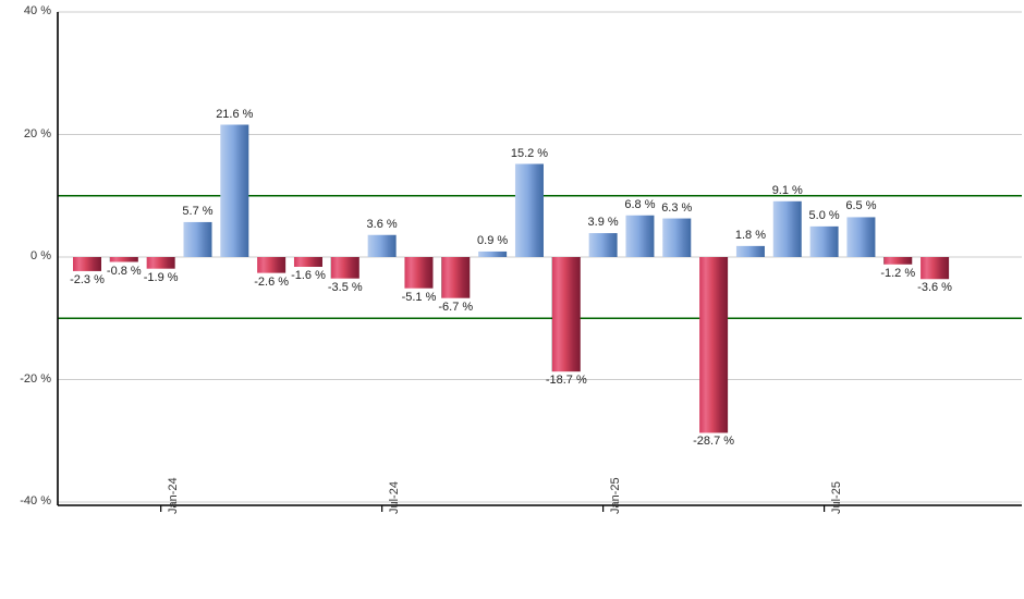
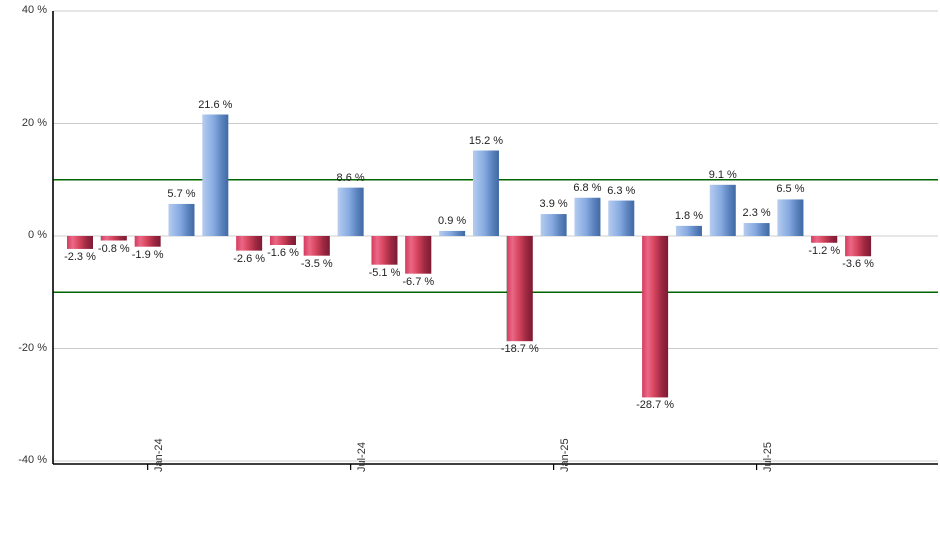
Jul-24: 3.6 -> 8.6
Jul-25: 5.0 -> 2.3
